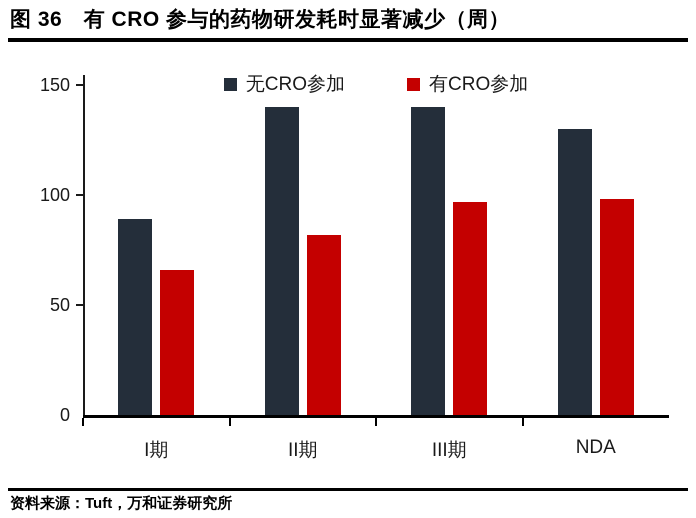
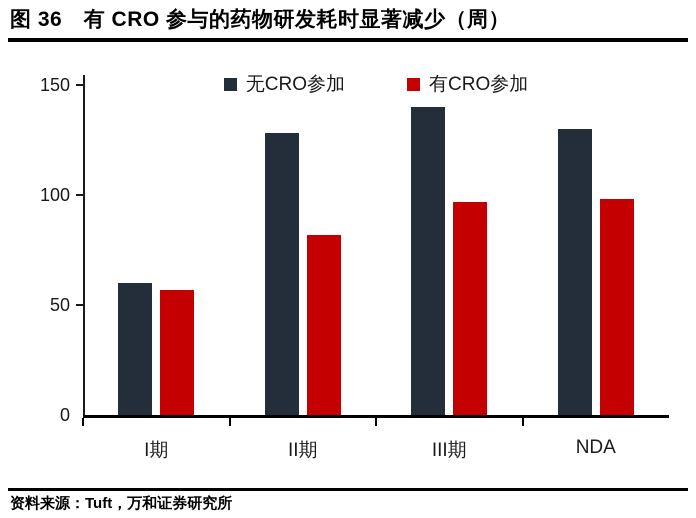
无CRO参加/I期: 89 -> 60
有CRO参加/I期: 66 -> 57
无CRO参加/II期: 140 -> 128
